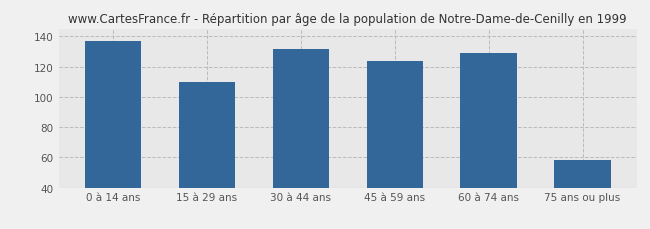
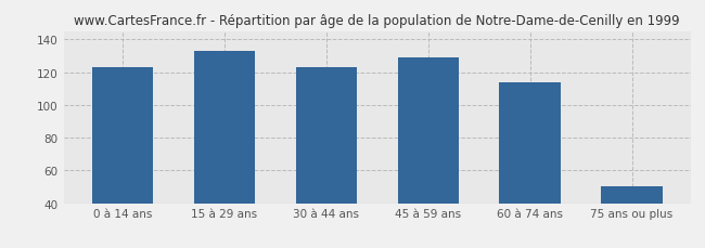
0 à 14 ans: 137 -> 123
15 à 29 ans: 110 -> 133
30 à 44 ans: 132 -> 123
45 à 59 ans: 124 -> 129
60 à 74 ans: 129 -> 114
75 ans ou plus: 58 -> 50
